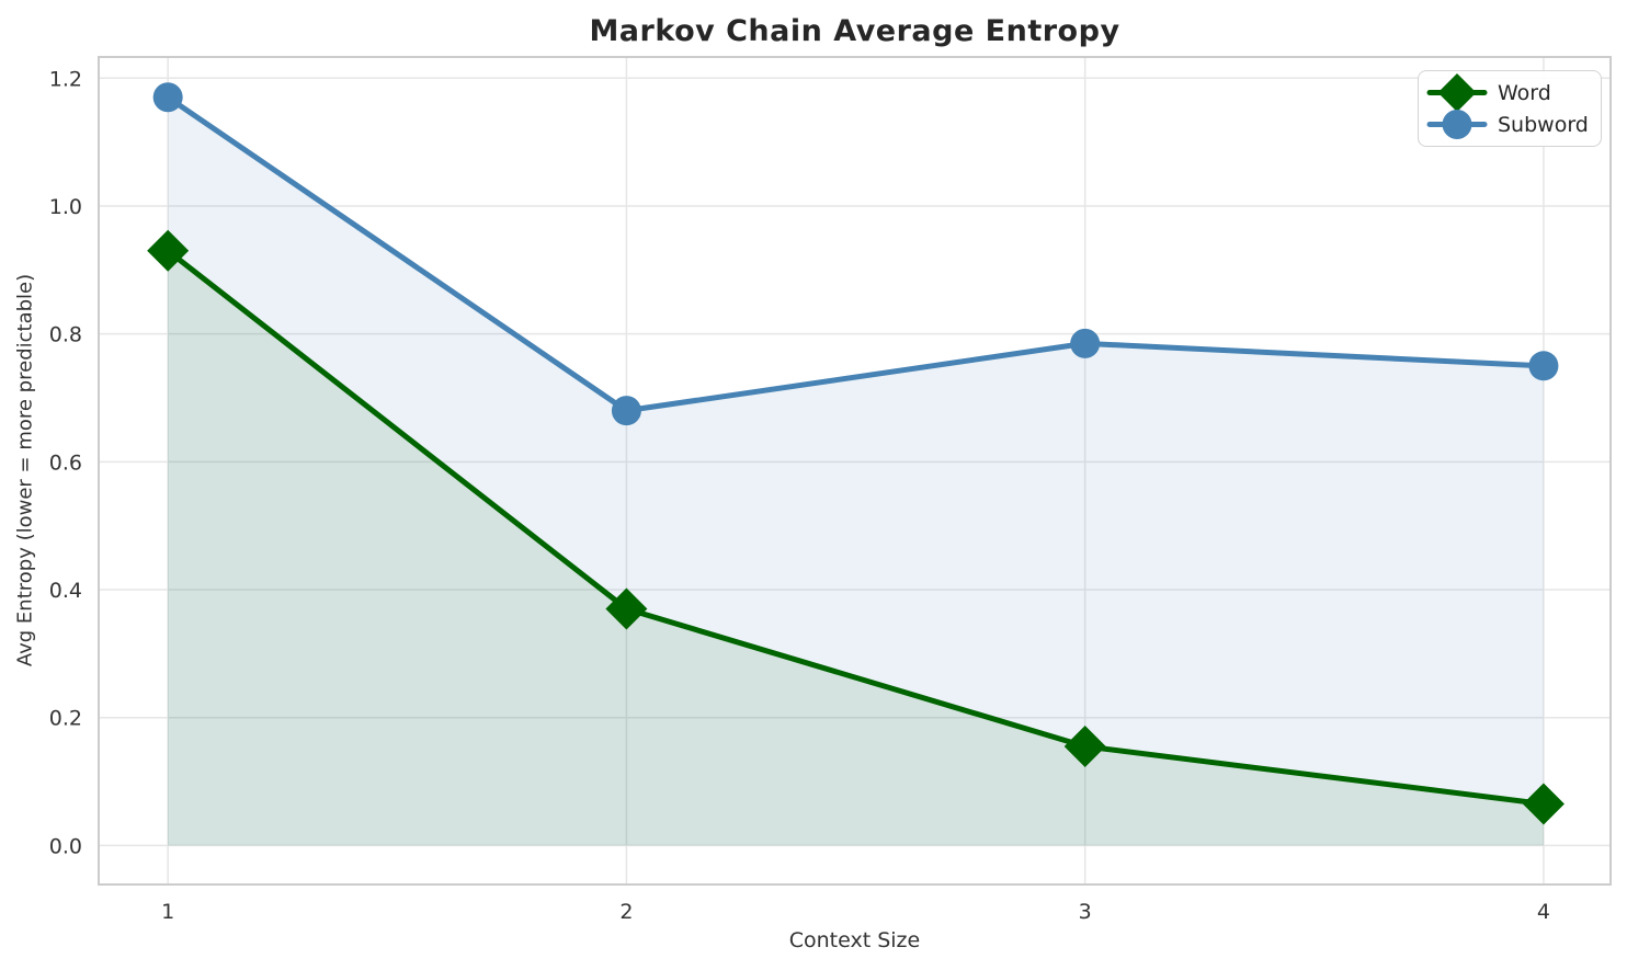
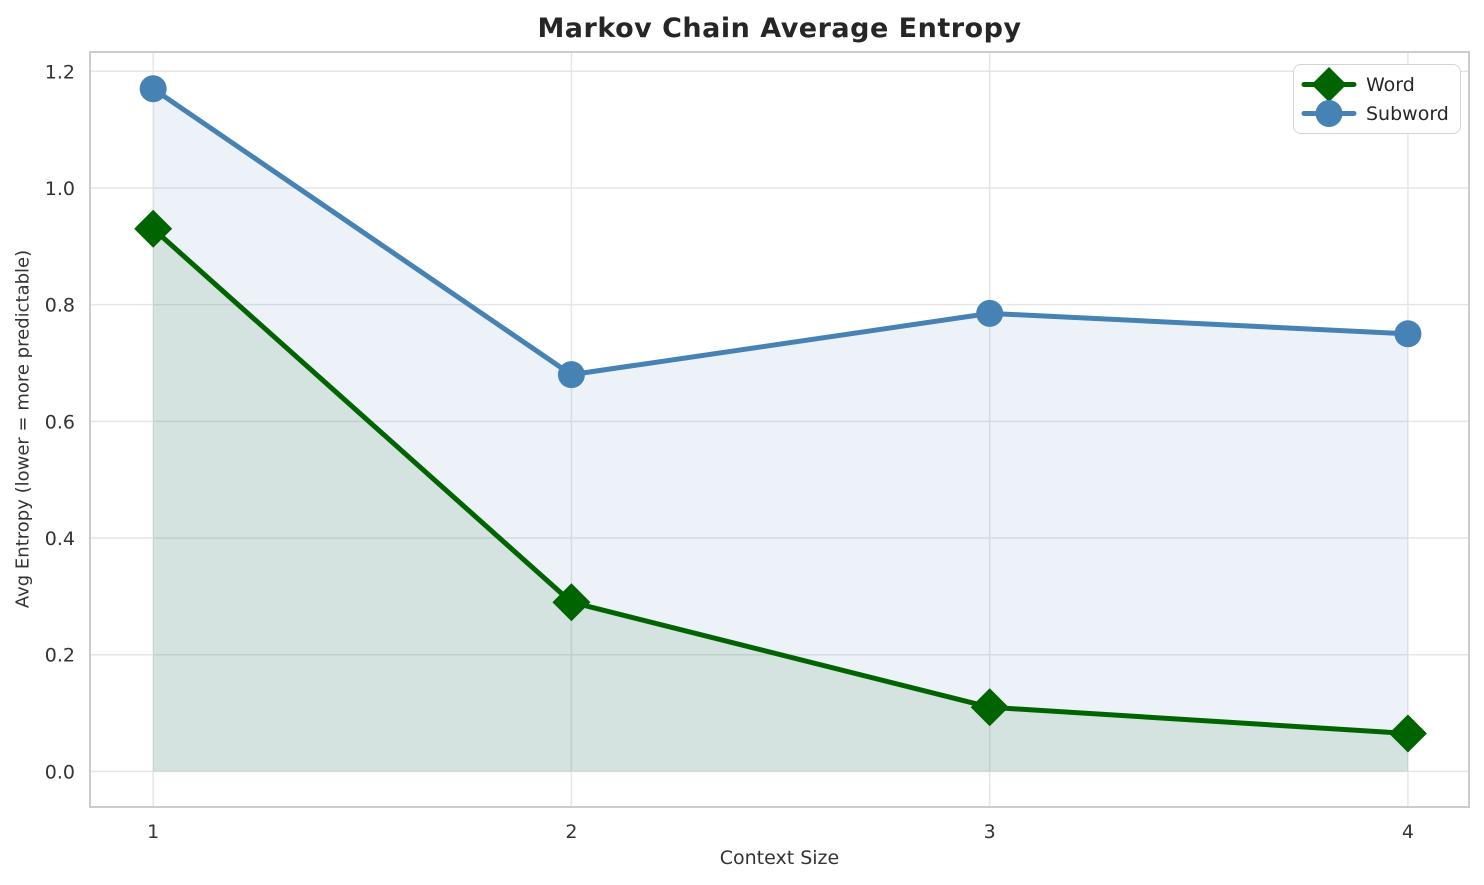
Word/2: 0.37 -> 0.29
Word/3: 0.15 -> 0.11
